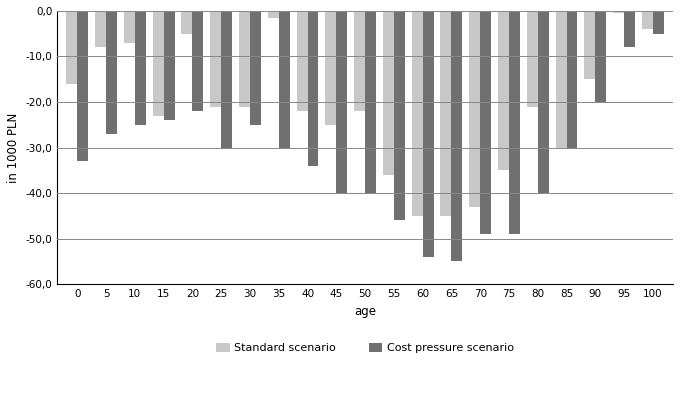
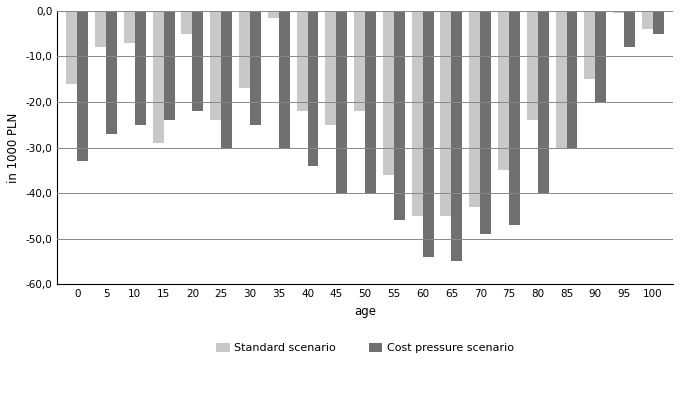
Standard scenario/15: -23,0 -> -29,0
Standard scenario/25: -21,0 -> -24,0
Standard scenario/30: -21,0 -> -17,0
Cost pressure scenario/75: -49 -> -47
Standard scenario/80: -21,0 -> -24,0
